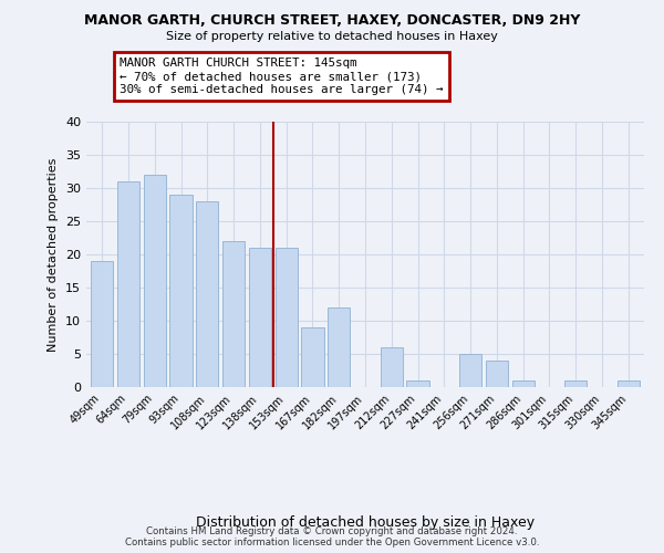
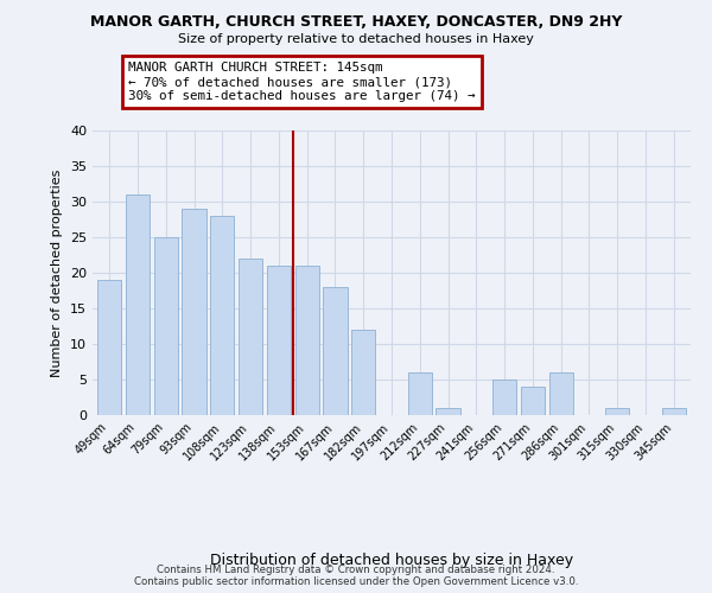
79sqm: 32 -> 25
167sqm: 9 -> 18
286sqm: 1 -> 6
